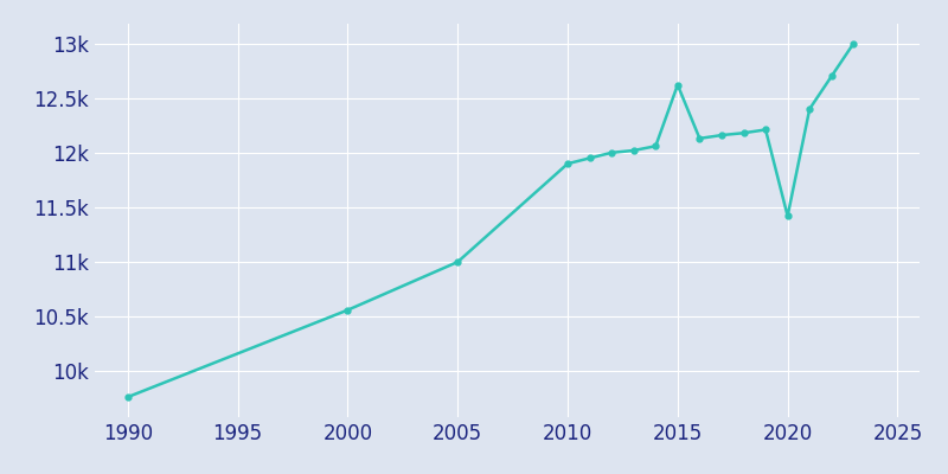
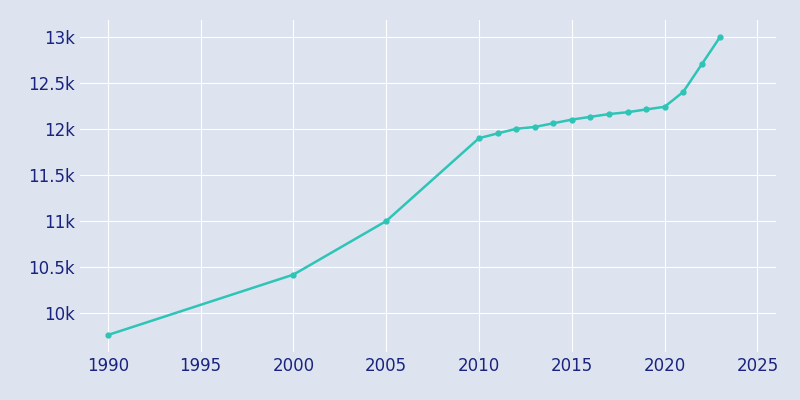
2000: 10.56k -> 10.42k
2015: 12.62k -> 12.10k
2020: 11.42k -> 12.24k
